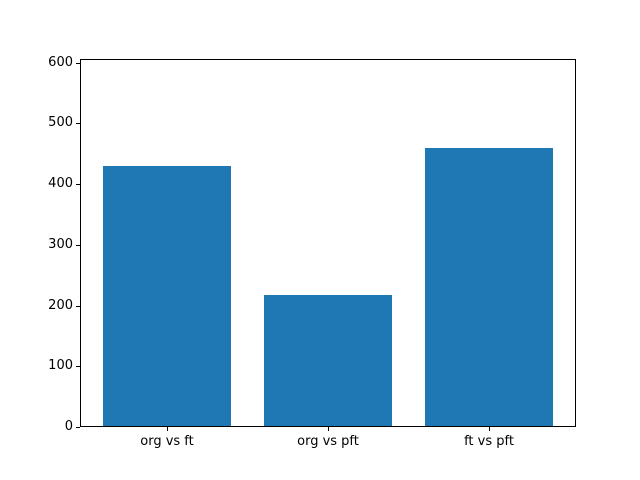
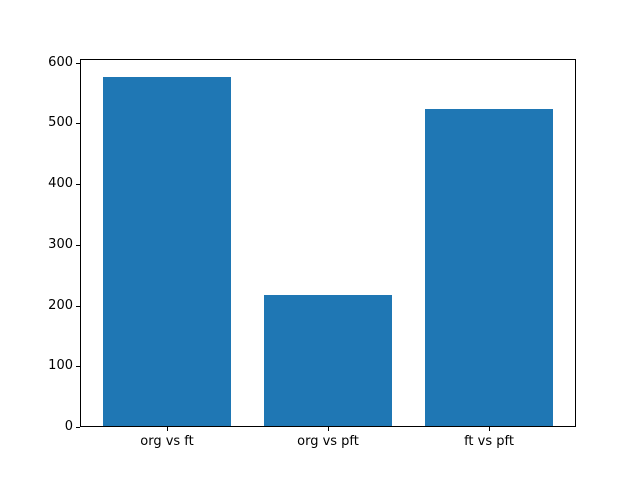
org vs ft: 430 -> 580
ft vs pft: 460 -> 520
